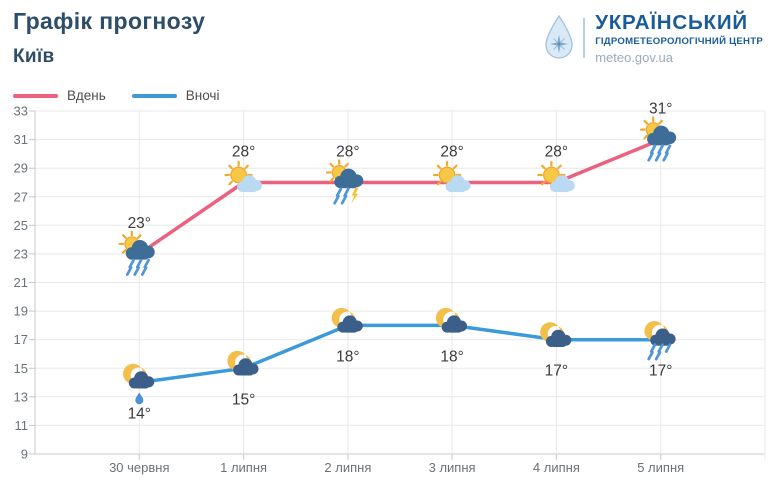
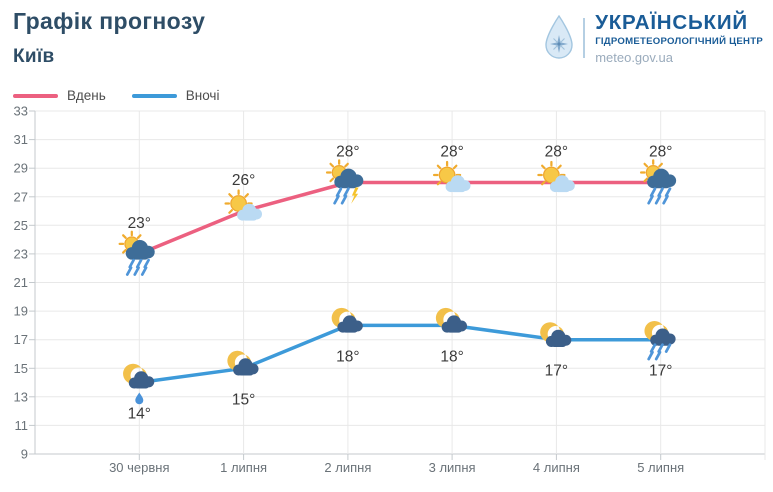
Вдень/1 липня: 28° -> 26°
Вдень/5 липня: 31° -> 28°
